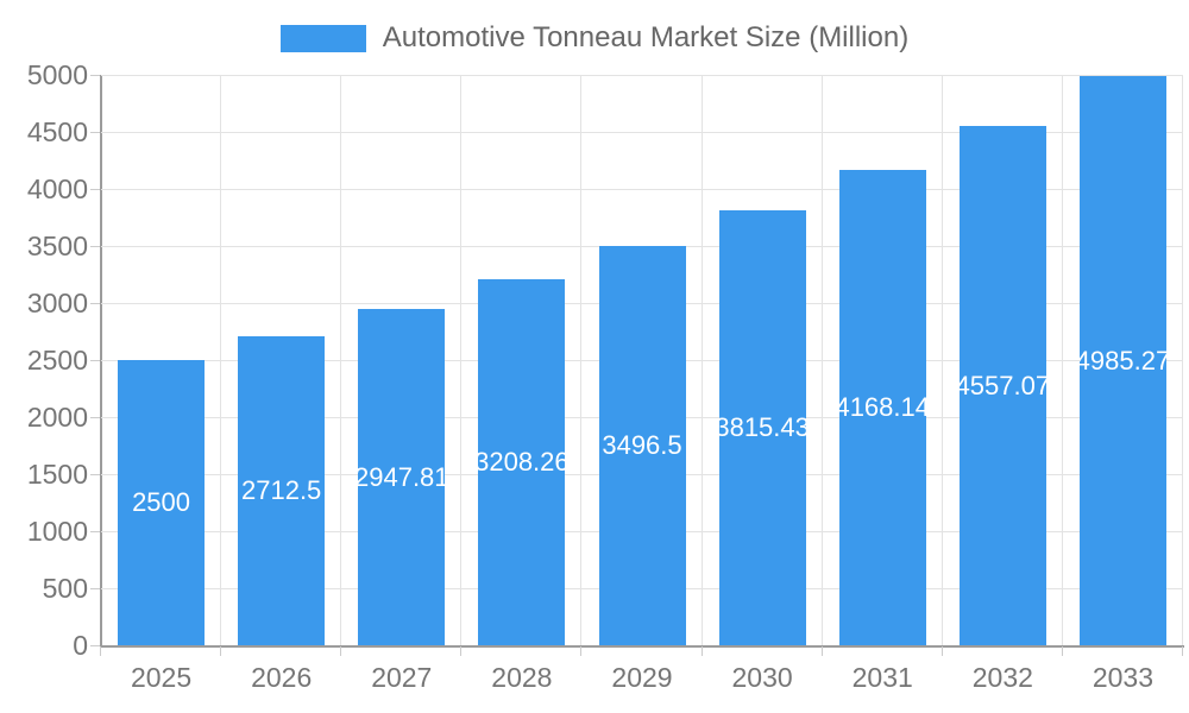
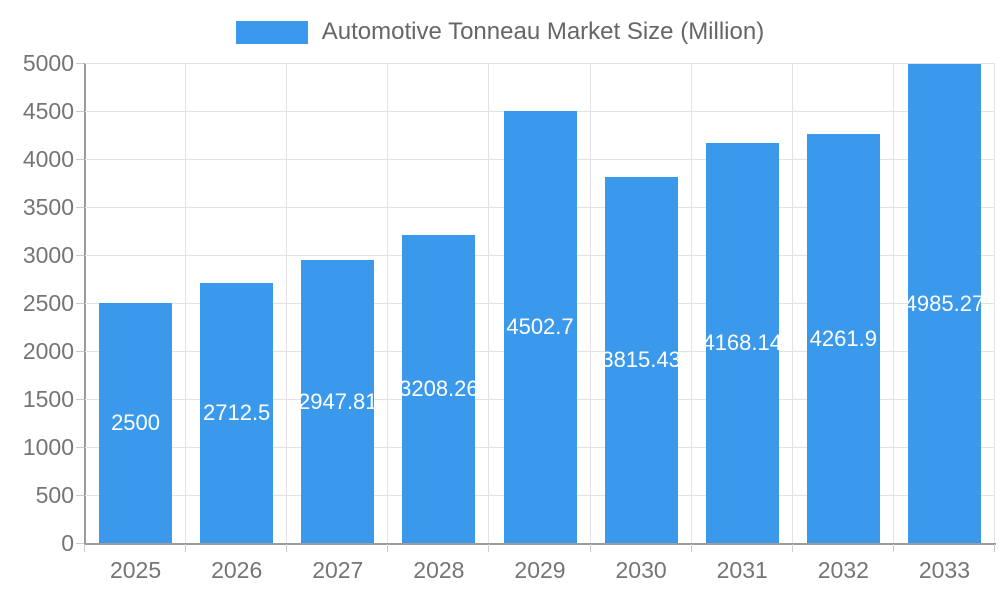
2029: 3496.5 -> 4502.7
2032: 4557.07 -> 4261.9
